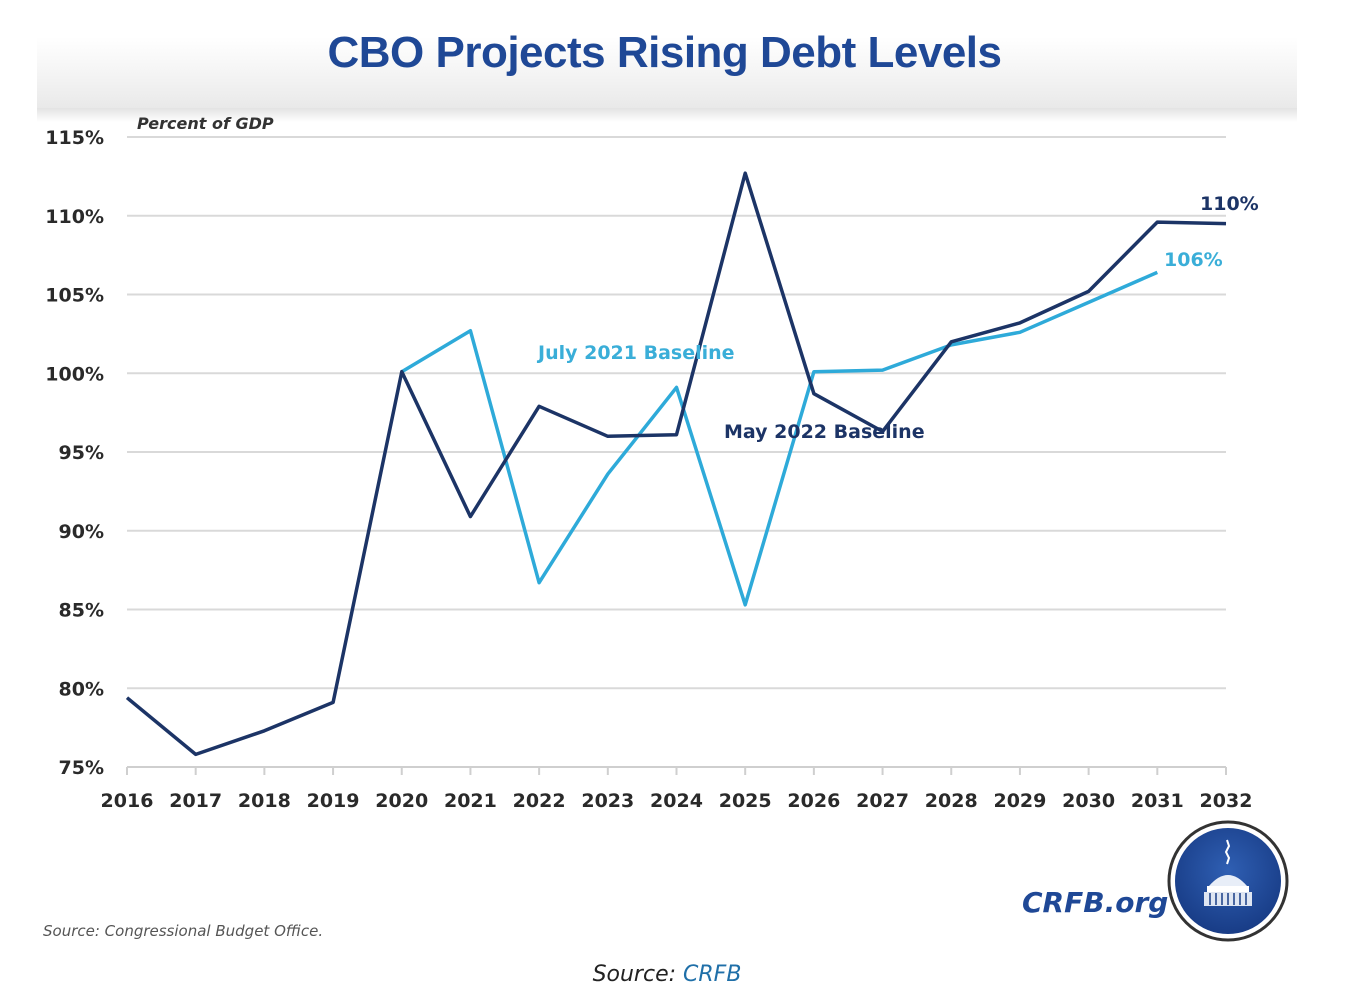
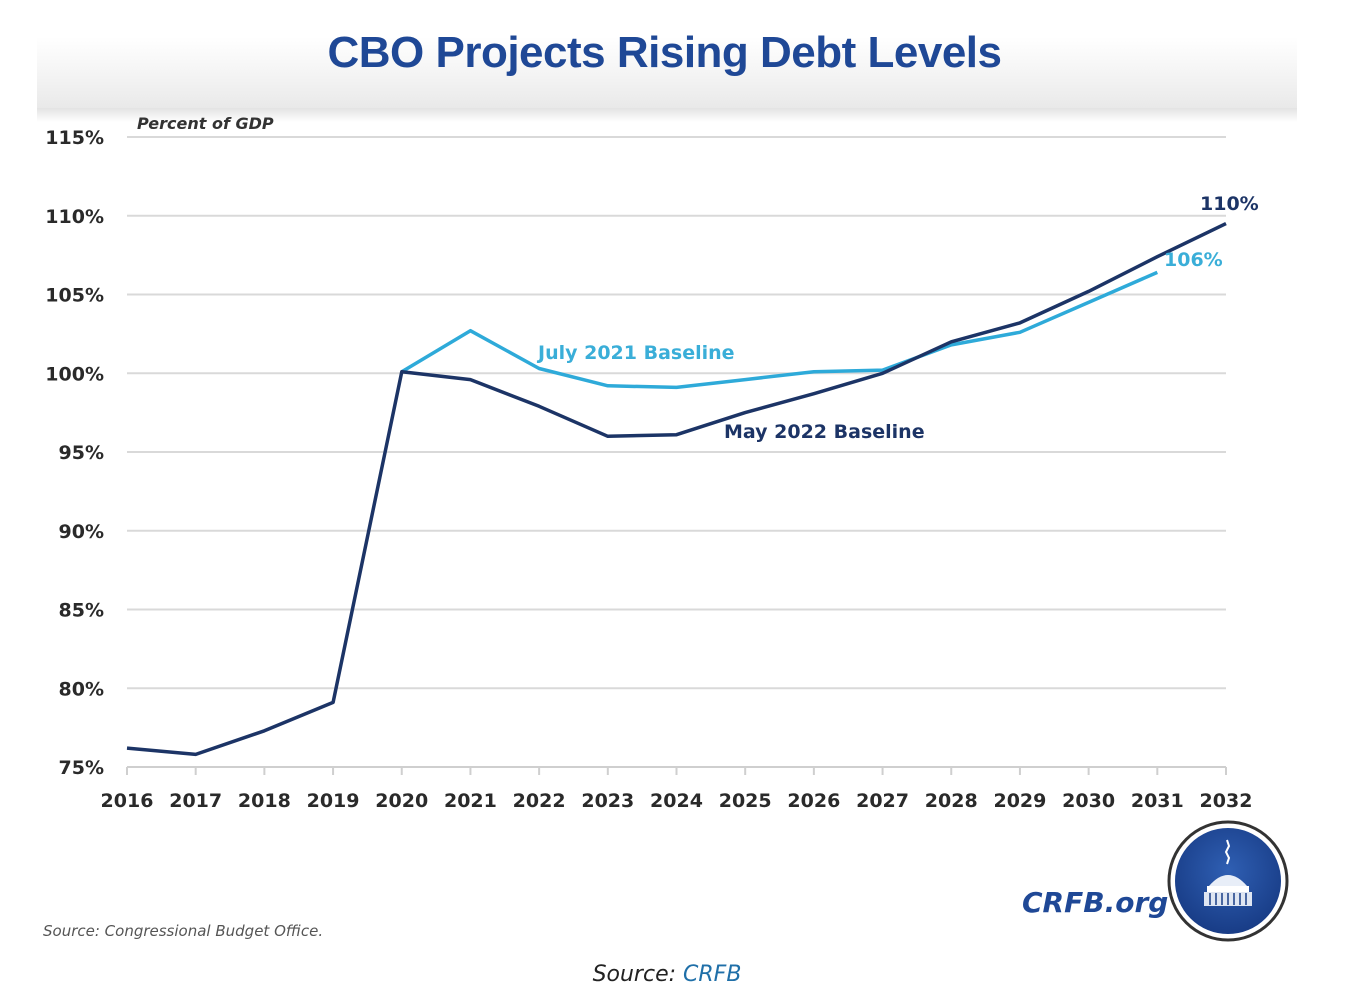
May 2022 Baseline/2016: 79.4% -> 76.2%
May 2022 Baseline/2021: 90.9% -> 99.6%
July 2021 Baseline/2022: 86.7% -> 100.3%
July 2021 Baseline/2023: 93.6% -> 99.2%
May 2022 Baseline/2025: 112.7% -> 97.5%
July 2021 Baseline/2025: 85.3% -> 99.6%
May 2022 Baseline/2027: 96.3% -> 100.0%
May 2022 Baseline/2031: 109.6% -> 107.4%
